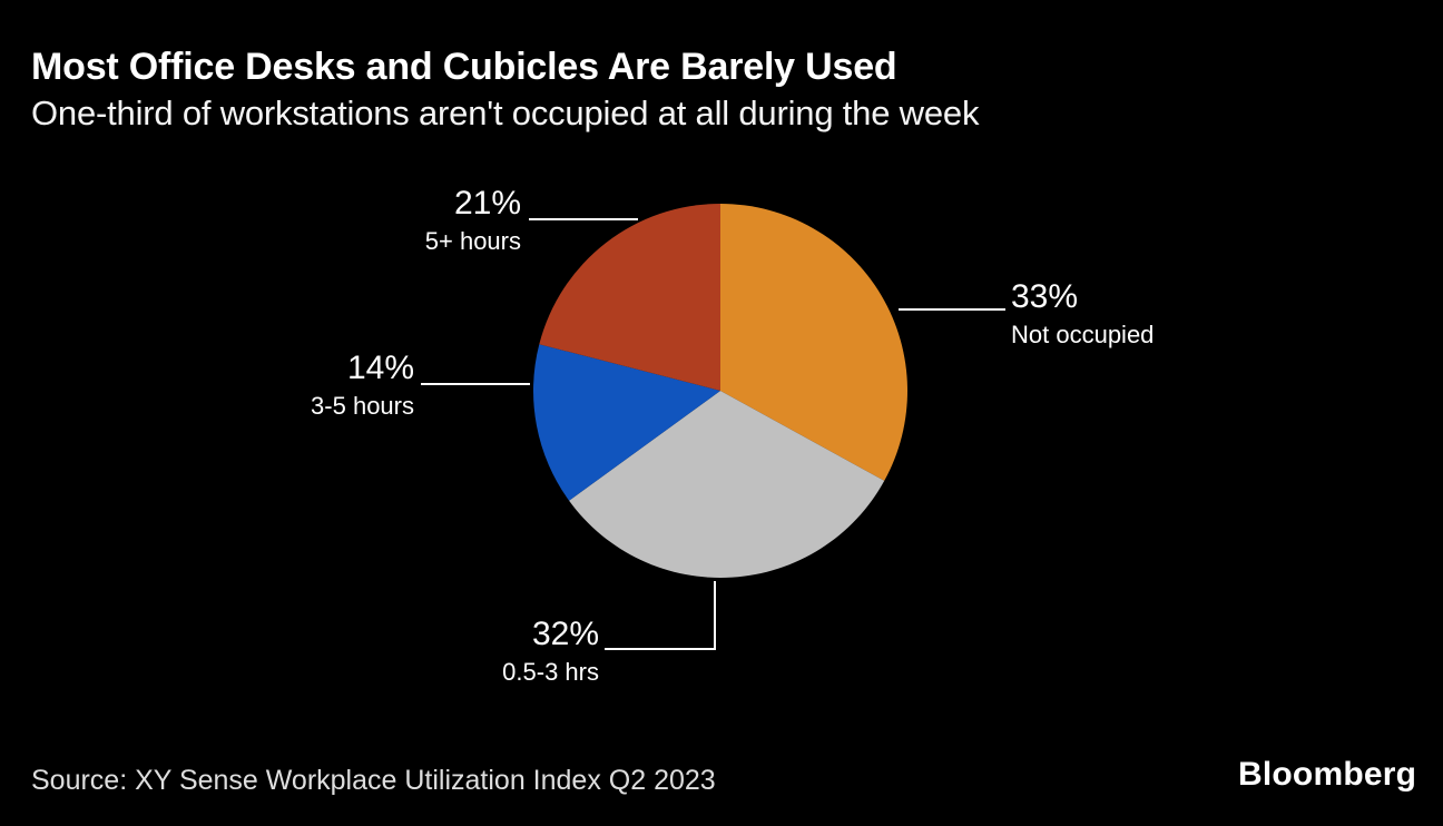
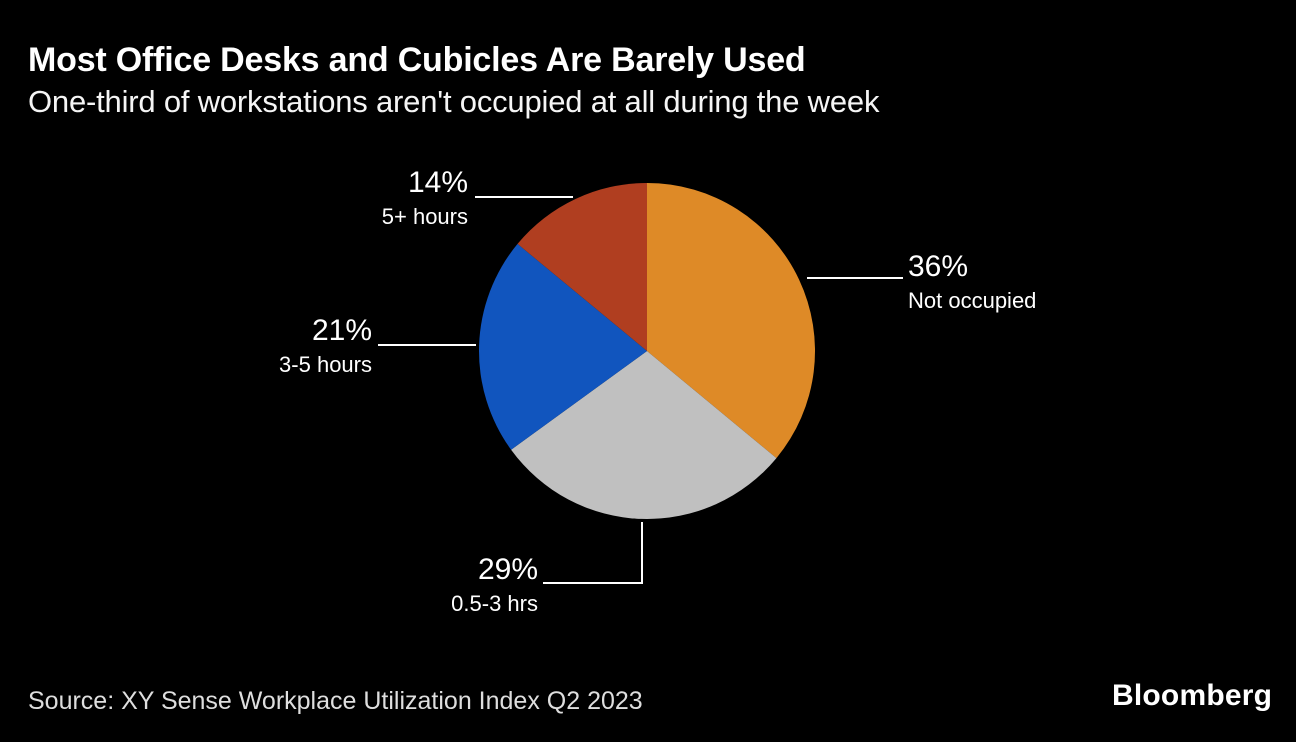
Not occupied: 33% -> 36%
0.5-3 hrs: 32% -> 29%
3-5 hours: 14% -> 21%
5+ hours: 21% -> 14%
